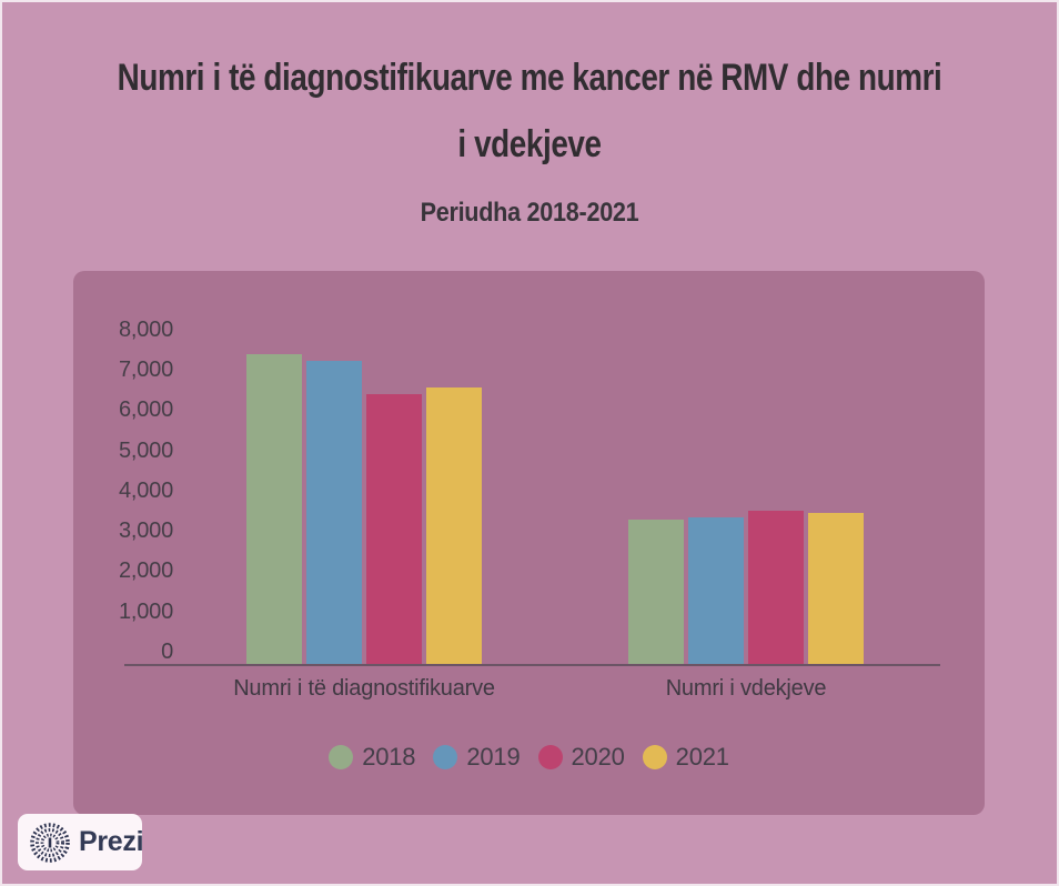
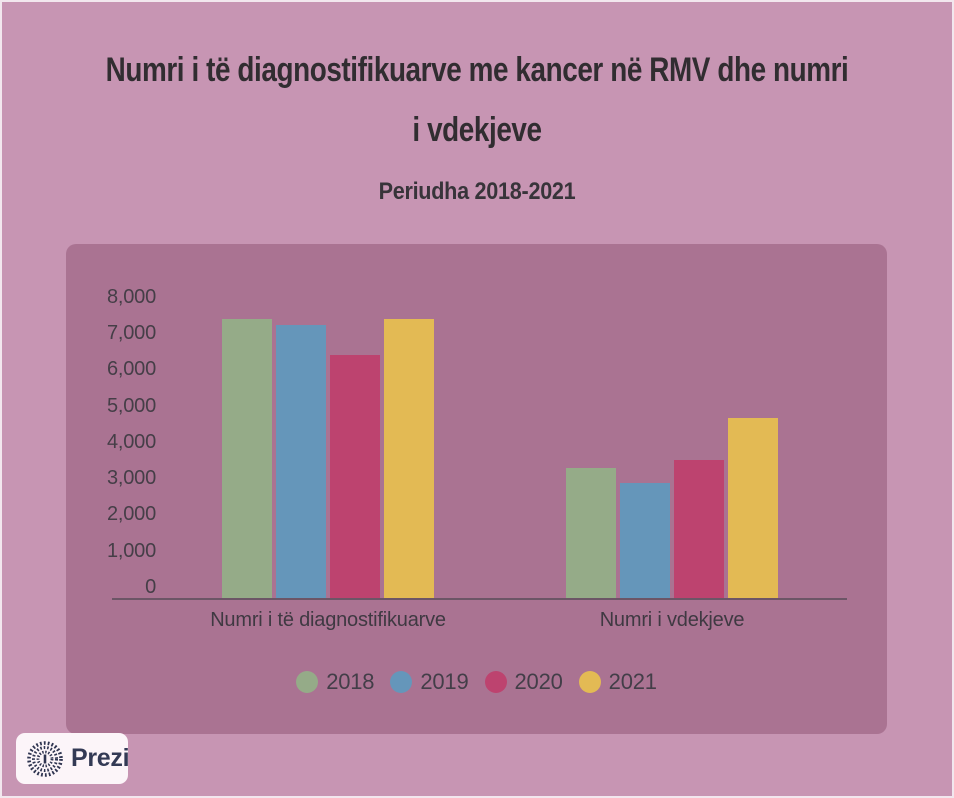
2021/Numri i të diagnostifikuarve: 6500 -> 7300
2019/Numri i vdekjeve: 3400 -> 3000
2021/Numri i vdekjeve: 3600 -> 4700
